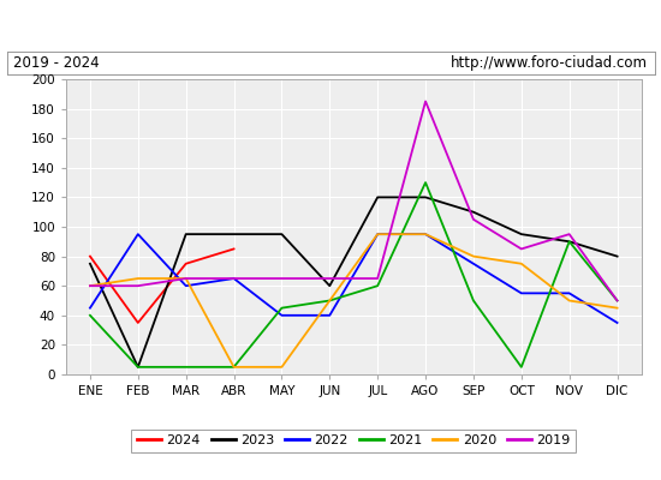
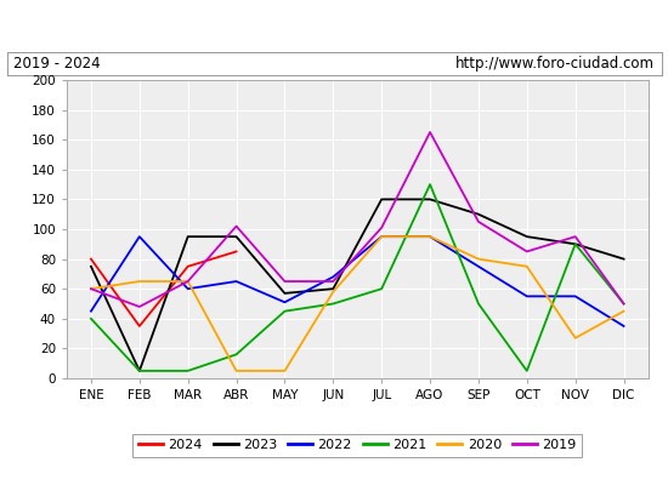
2019/FEB: 60 -> 48
2021/ABR: 5 -> 16
2019/ABR: 65 -> 102
2023/MAY: 95 -> 57
2022/MAY: 40 -> 51
2022/JUN: 40 -> 68
2020/JUN: 50 -> 58
2019/JUL: 65 -> 101
2019/AGO: 185 -> 165
2020/NOV: 50 -> 27
